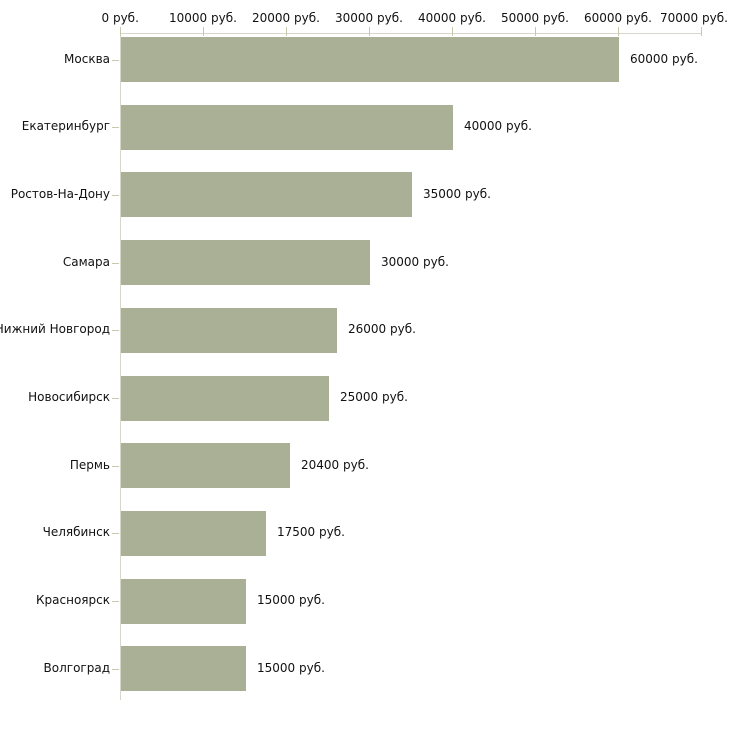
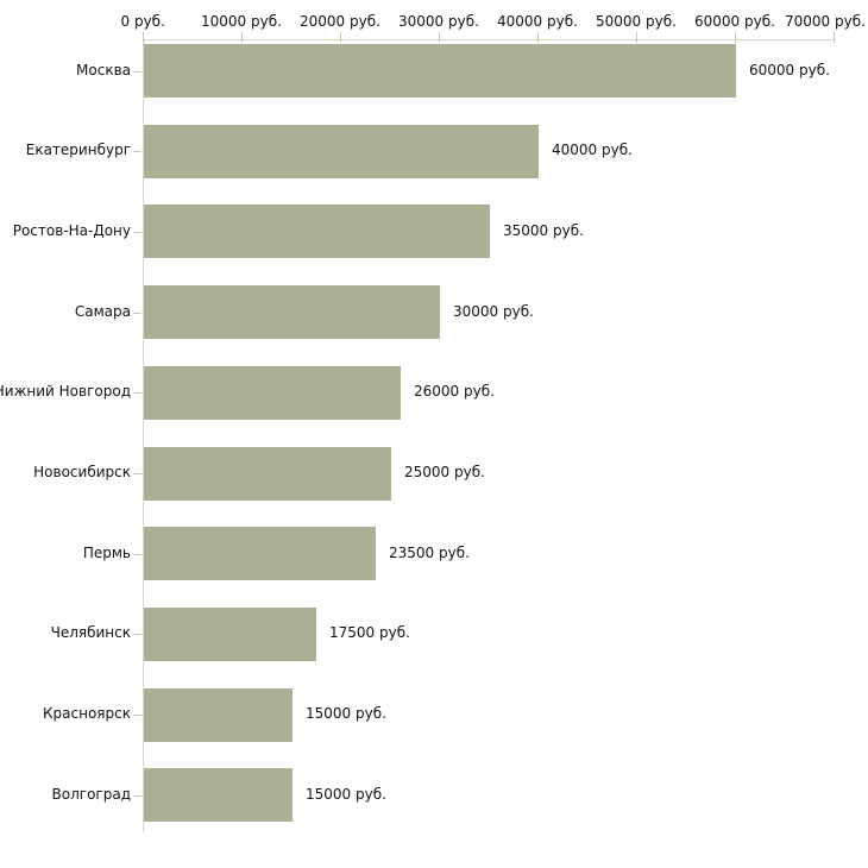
Пермь: 20400 -> 23500
